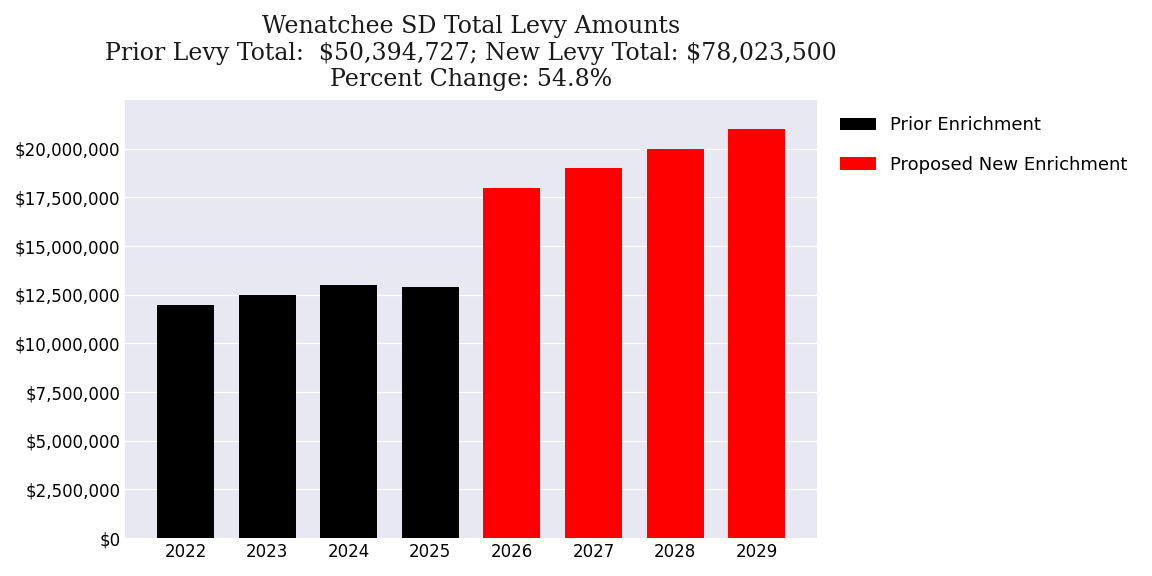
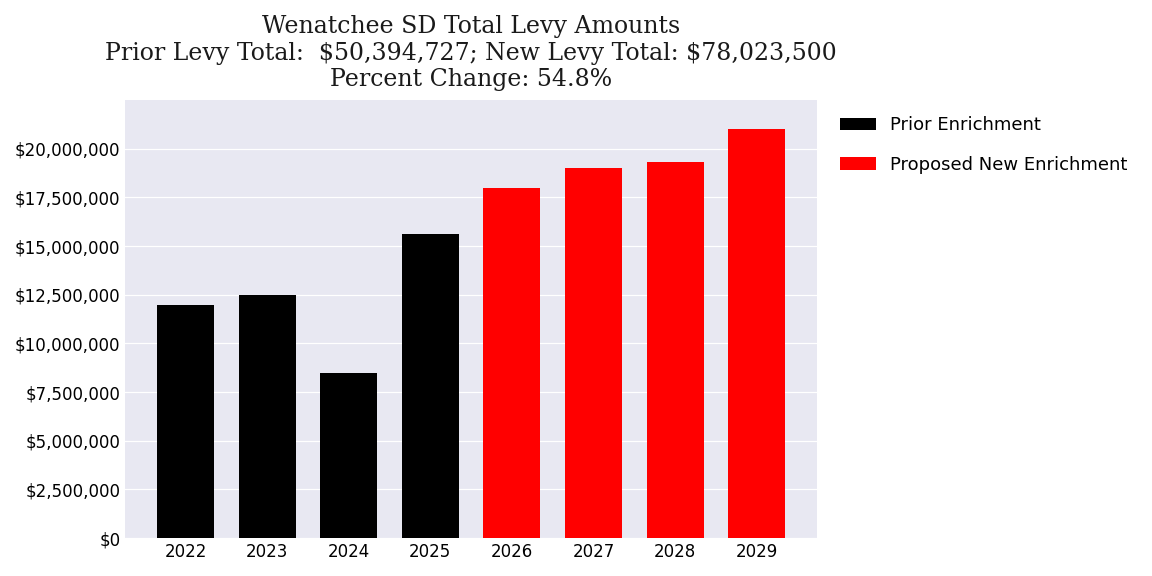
2024: $13,000,000 -> $8,500,000
2025: $12,900,000 -> $15,600,000
2028: $20,000,000 -> $19,300,000
